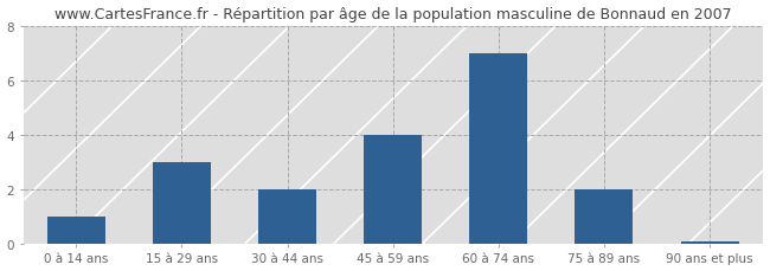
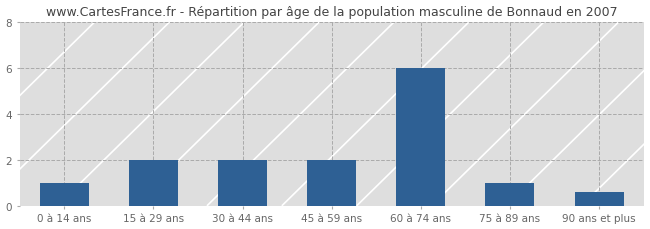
15 à 29 ans: 3.0 -> 2.0
45 à 59 ans: 4.0 -> 2.0
60 à 74 ans: 7.0 -> 6.0
75 à 89 ans: 2.0 -> 1.0
90 ans et plus: 0.1 -> 0.6
